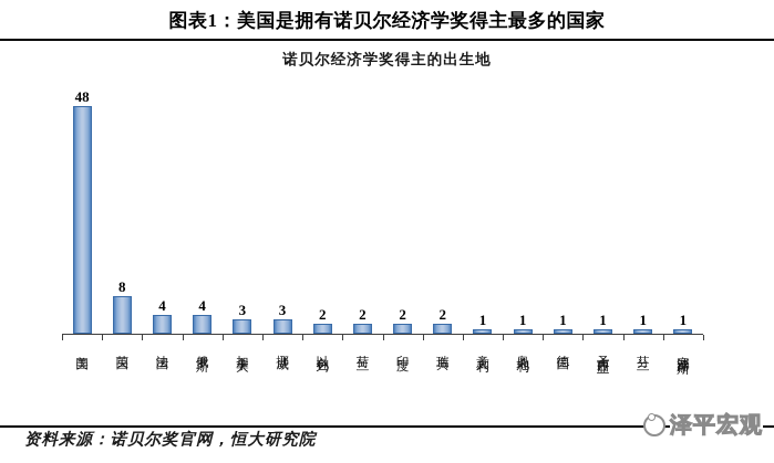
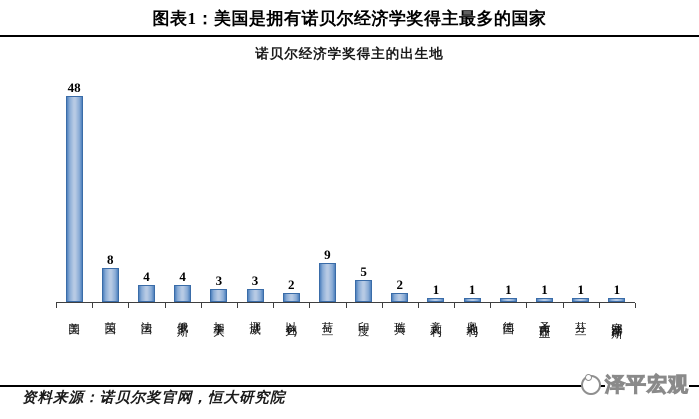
荷兰: 2 -> 9
印度: 2 -> 5
